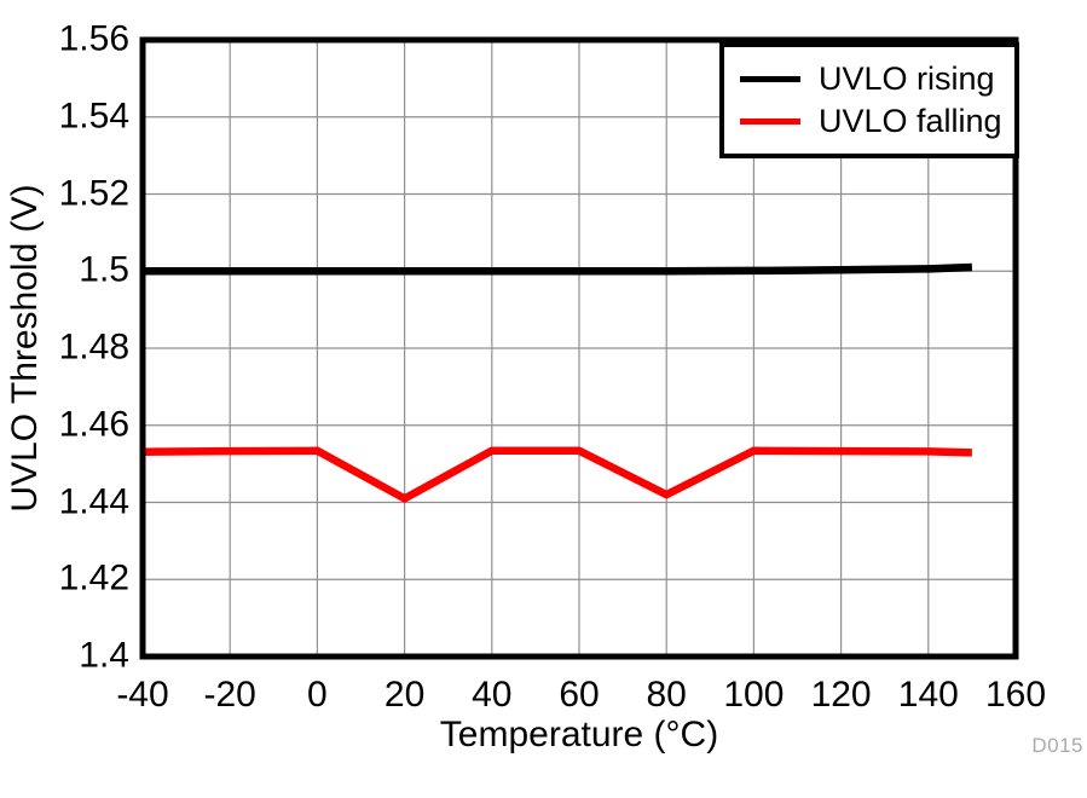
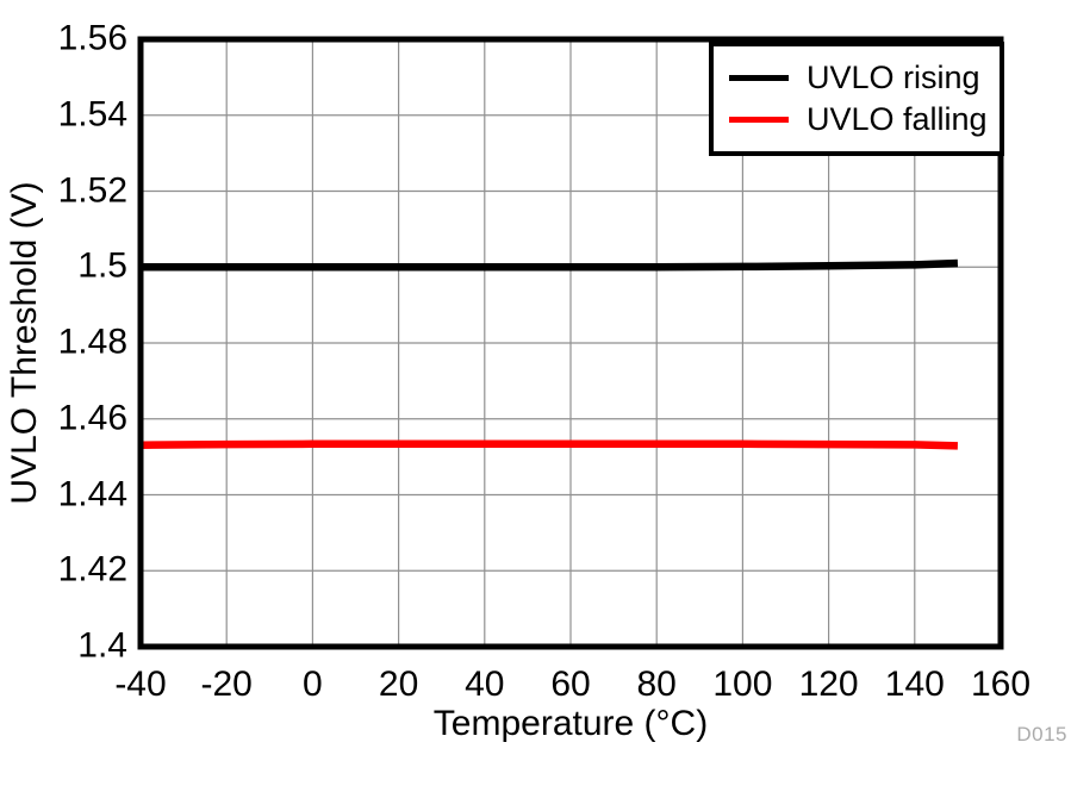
UVLO falling/20: 1.441 -> 1.453
UVLO falling/80: 1.442 -> 1.453
